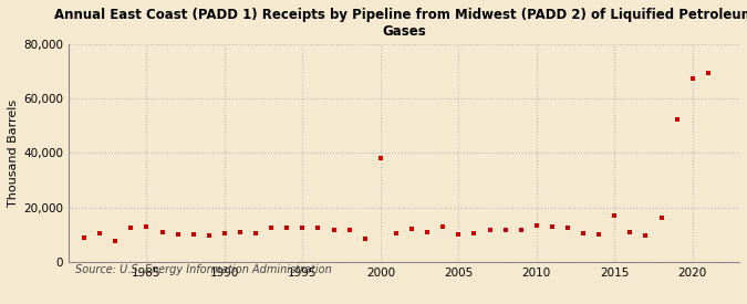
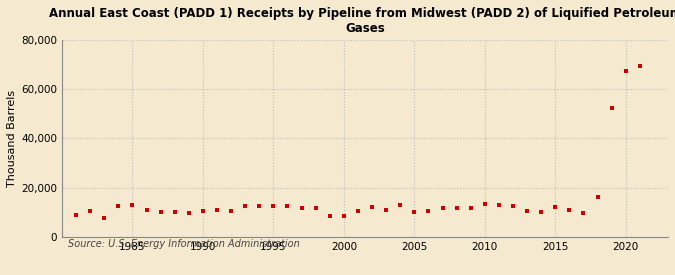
2000: 38,000 -> 8,500
2015: 17,000 -> 12,000
